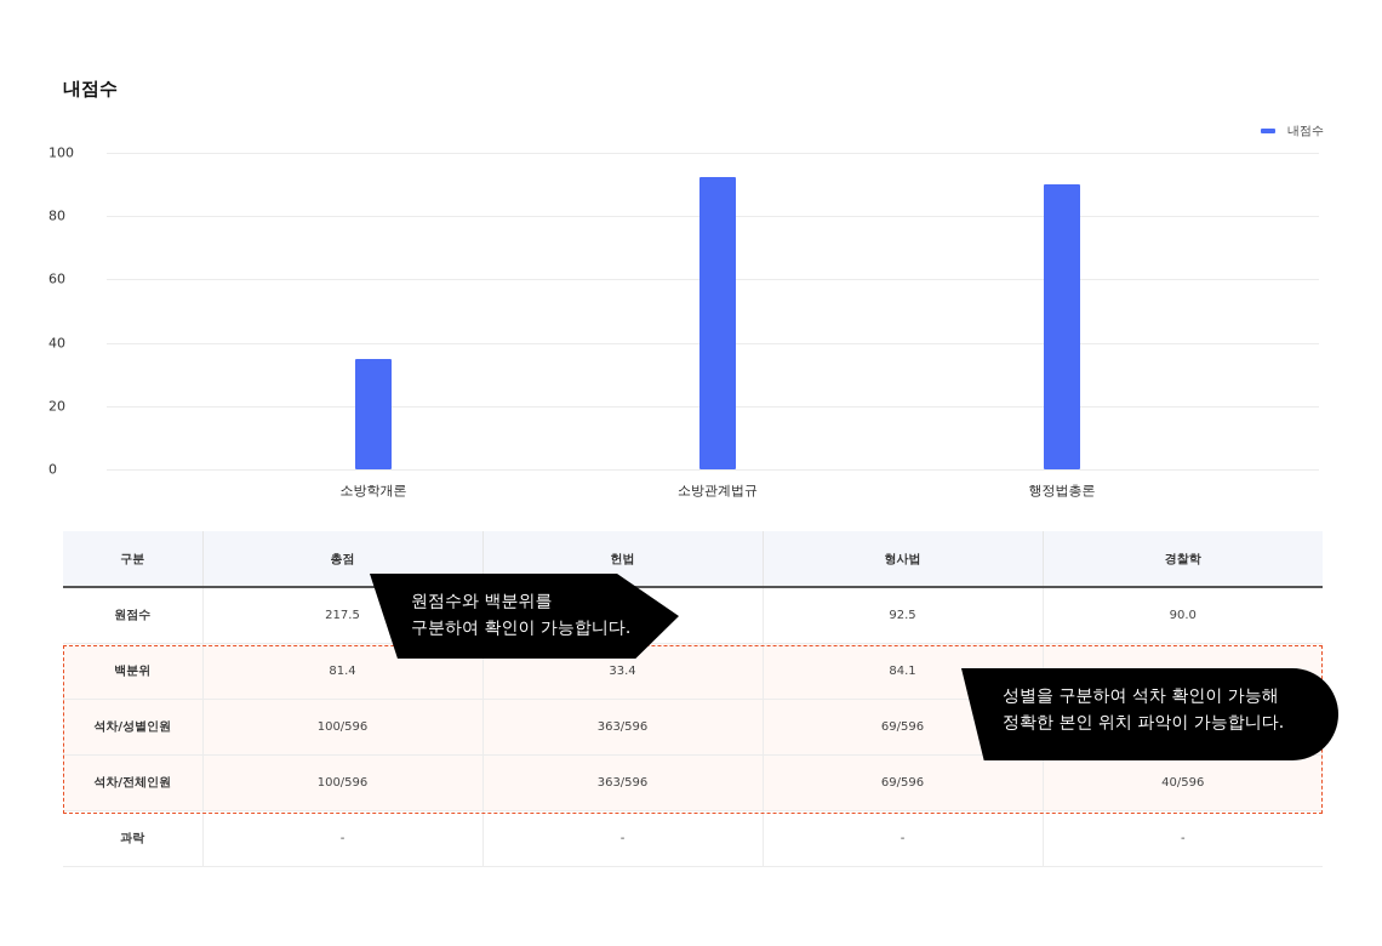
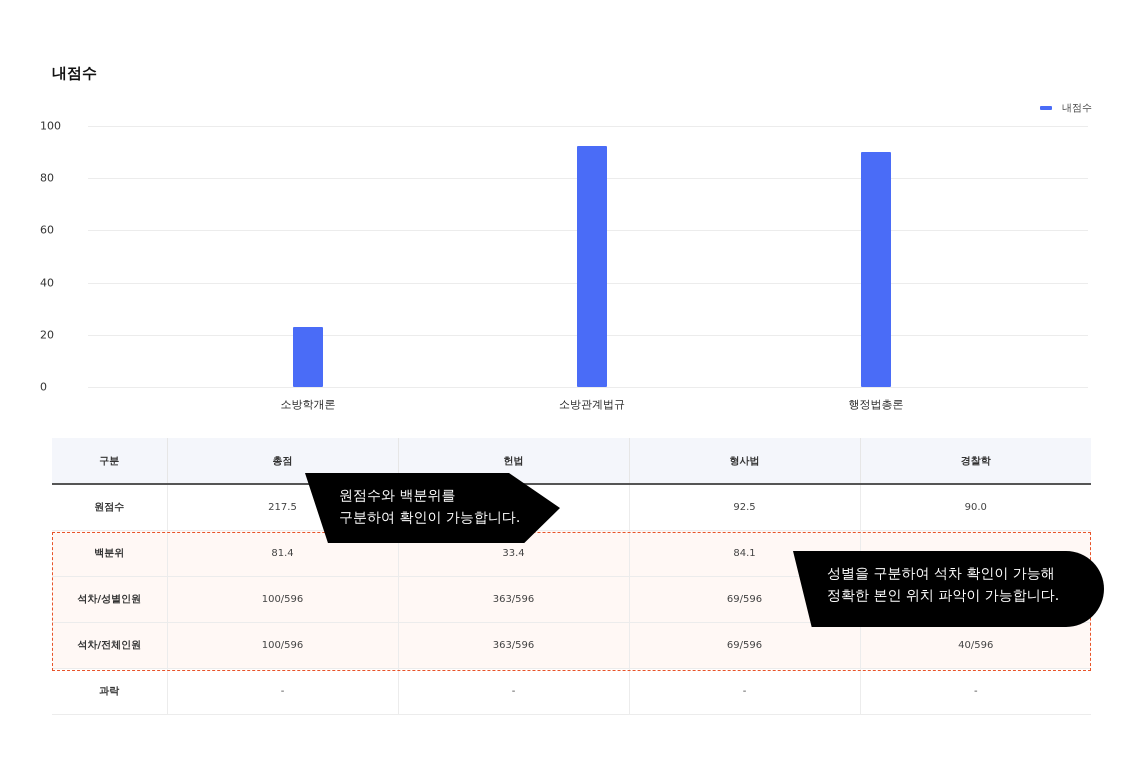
소방학개론: 35 -> 23
